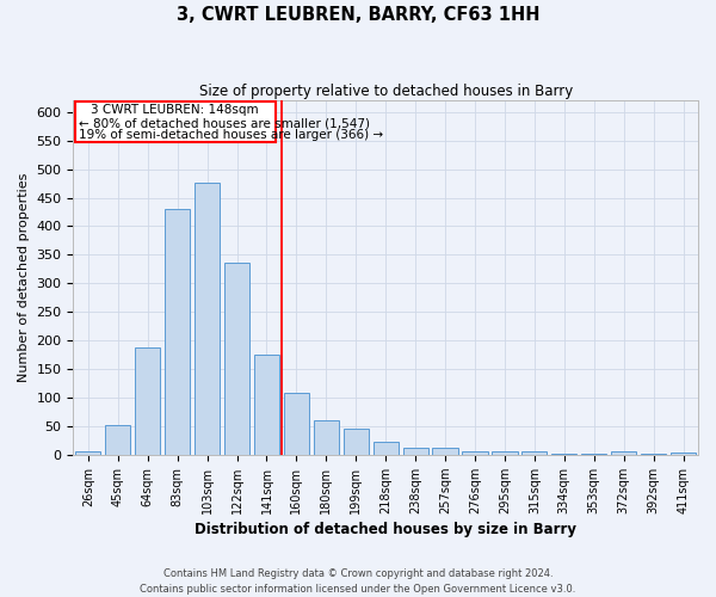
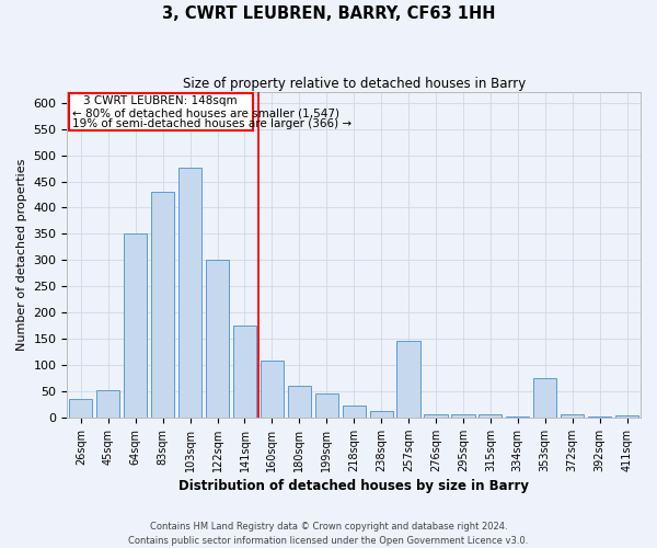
26sqm: 5 -> 35
64sqm: 188 -> 350
122sqm: 337 -> 300
257sqm: 13 -> 145
353sqm: 1 -> 75
